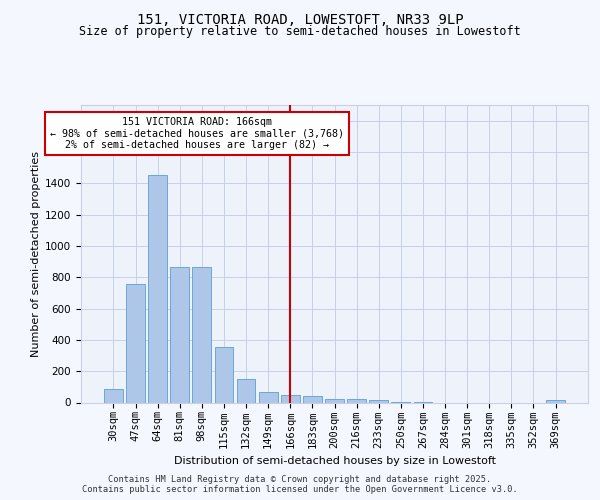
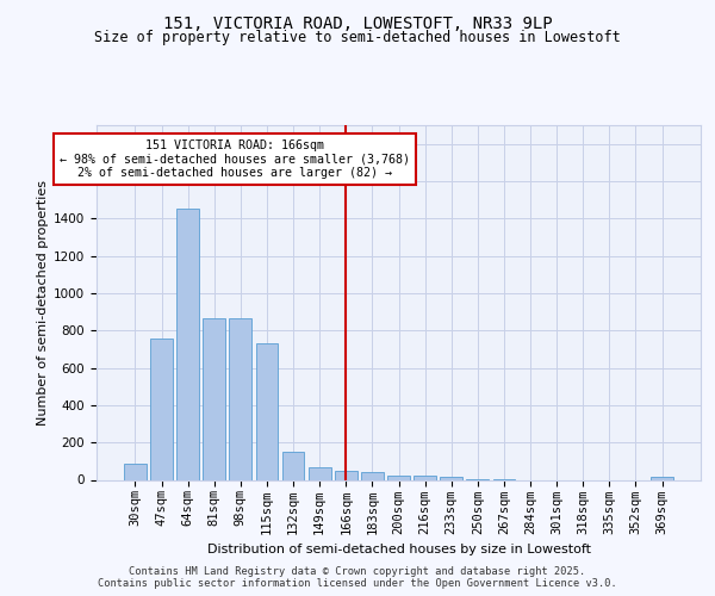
115sqm: 360 -> 730
